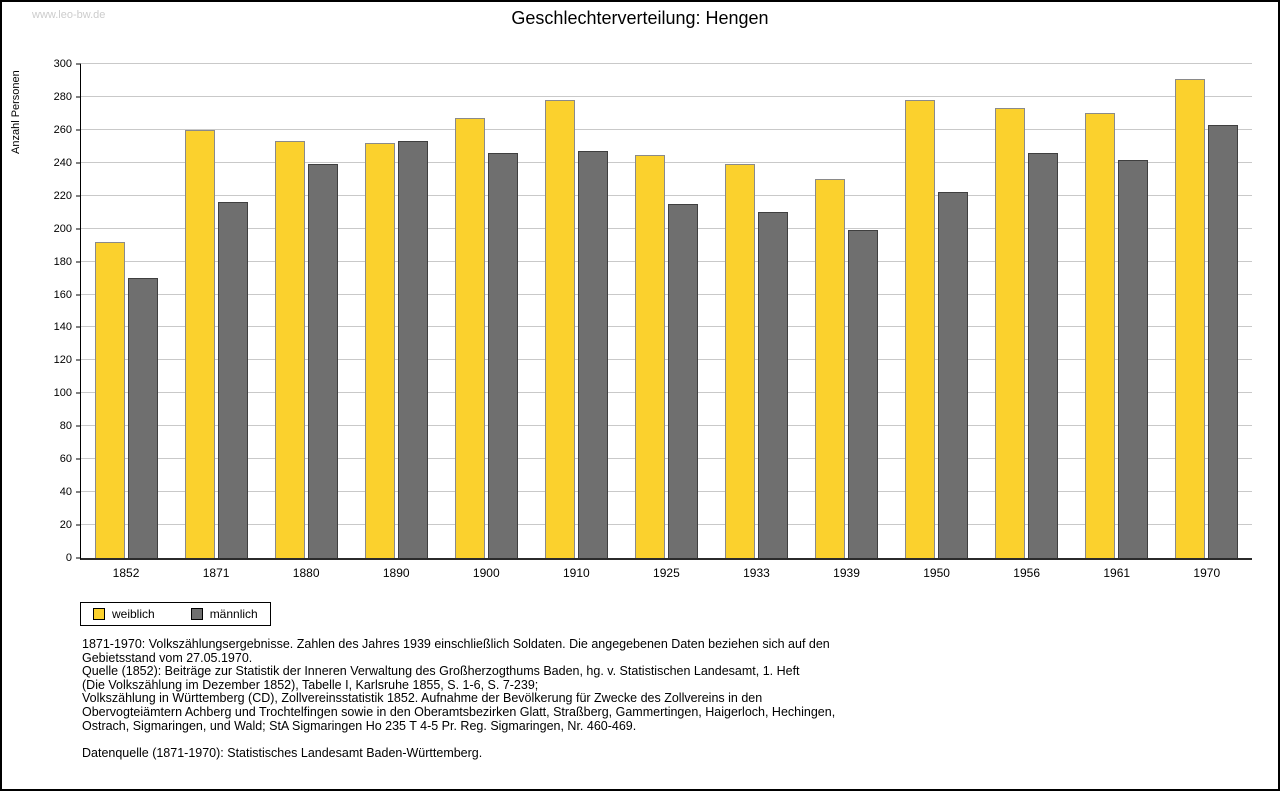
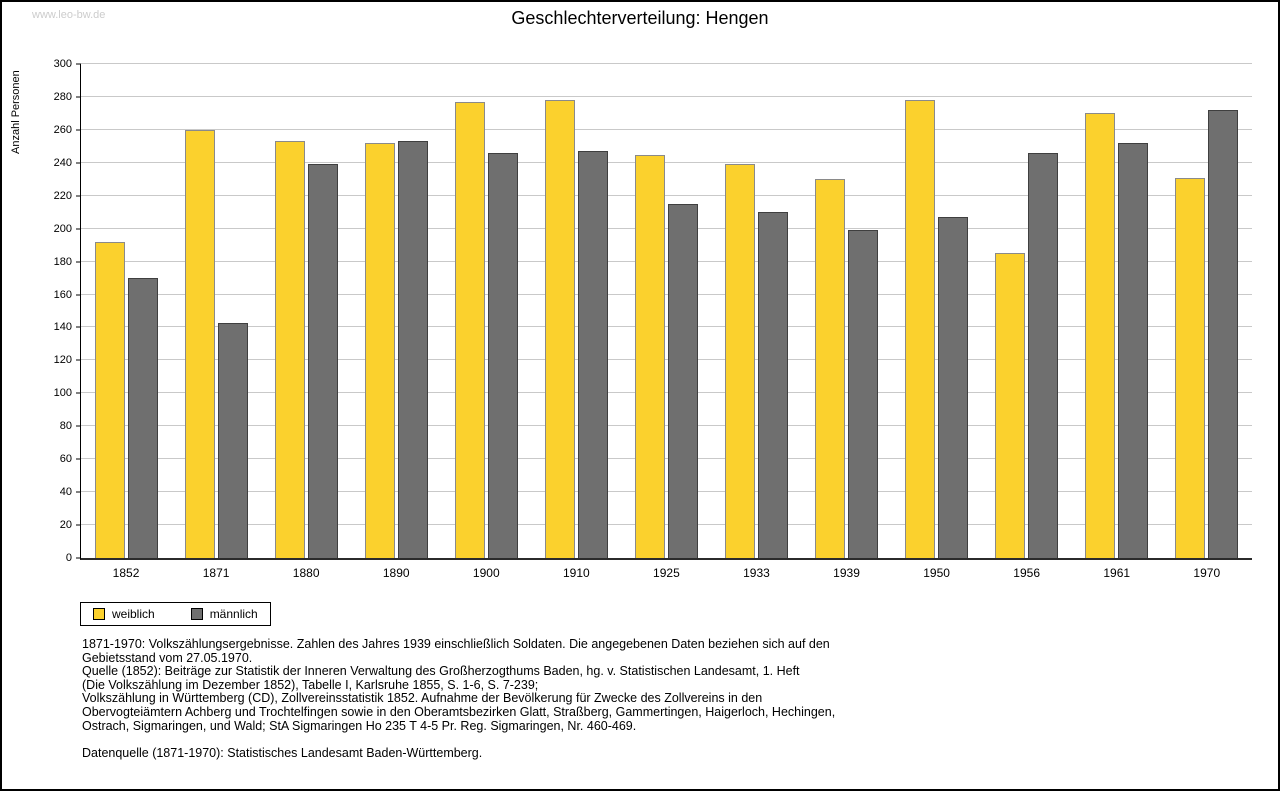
männlich/1871: 216 -> 143
weiblich/1900: 267 -> 277
männlich/1950: 222 -> 207
weiblich/1956: 273 -> 185
männlich/1961: 242 -> 252
weiblich/1970: 291 -> 231
männlich/1970: 263 -> 272
